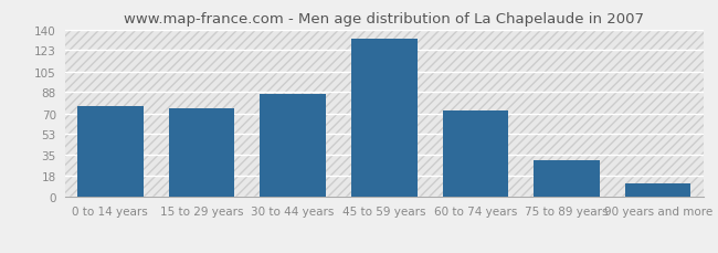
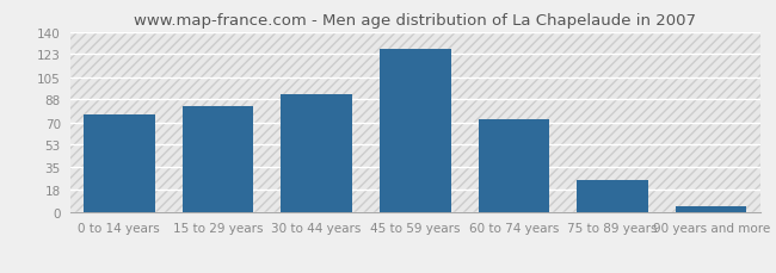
15 to 29 years: 74 -> 82
30 to 44 years: 86 -> 92
45 to 59 years: 132 -> 127
75 to 89 years: 31 -> 25
90 years and more: 11 -> 5
